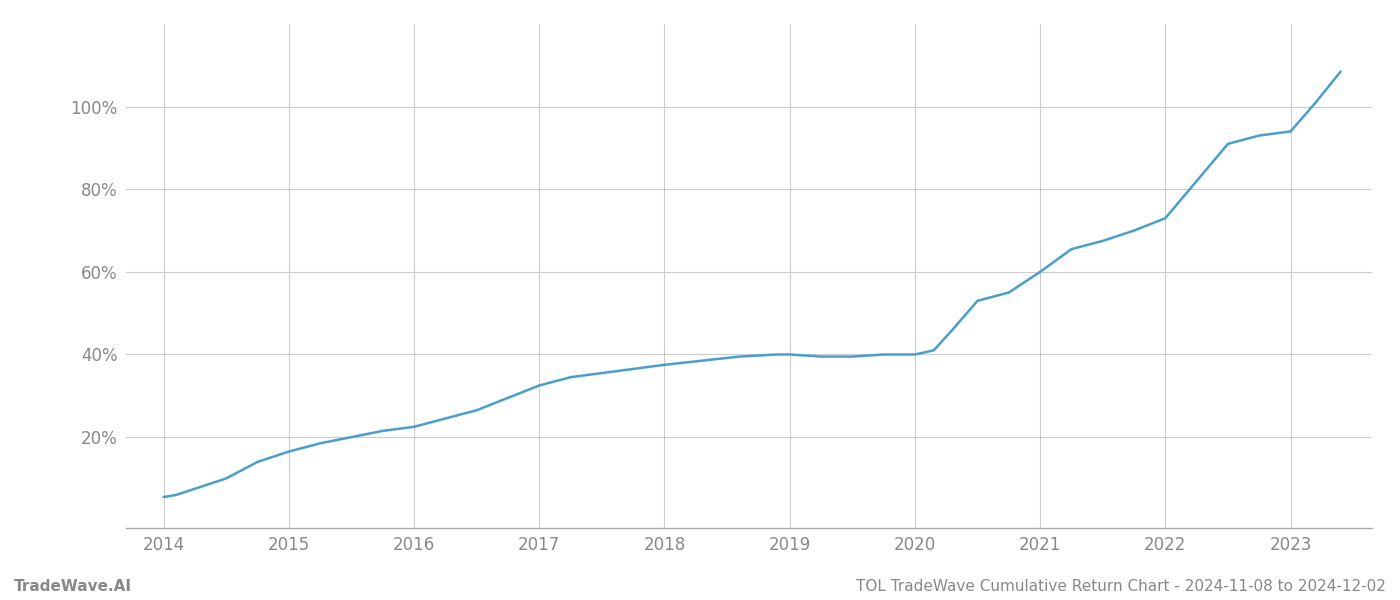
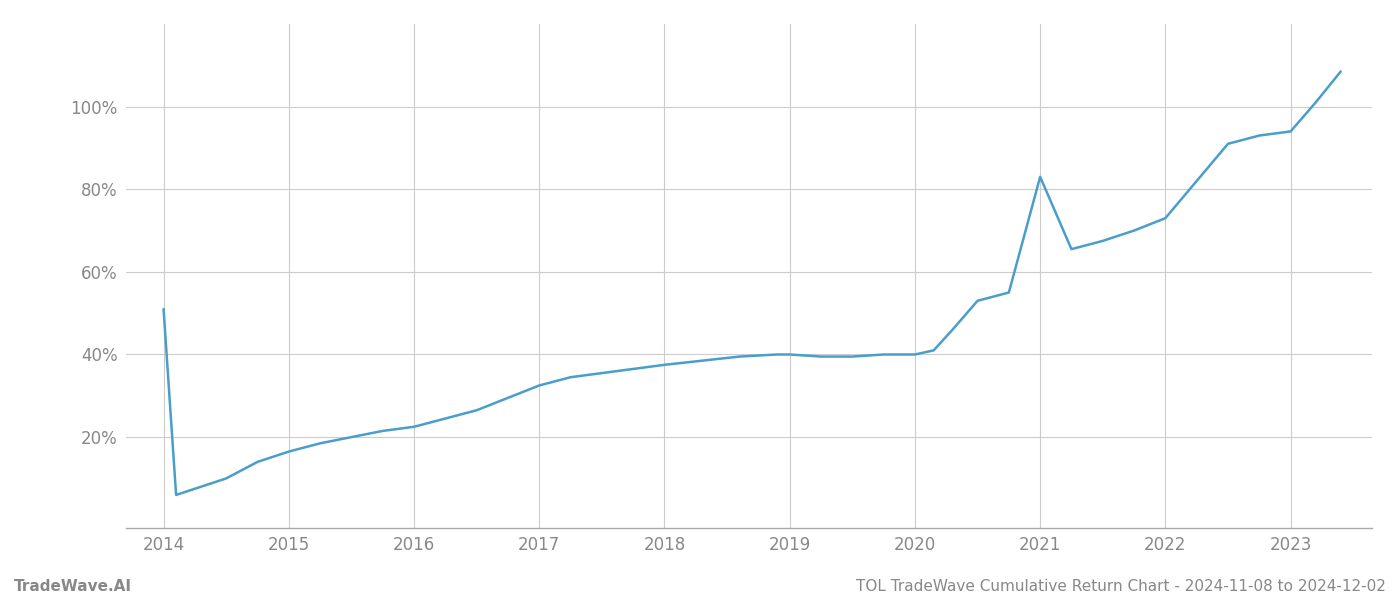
2014: 5.5% -> 51.0%
2021: 60.0% -> 83.0%
